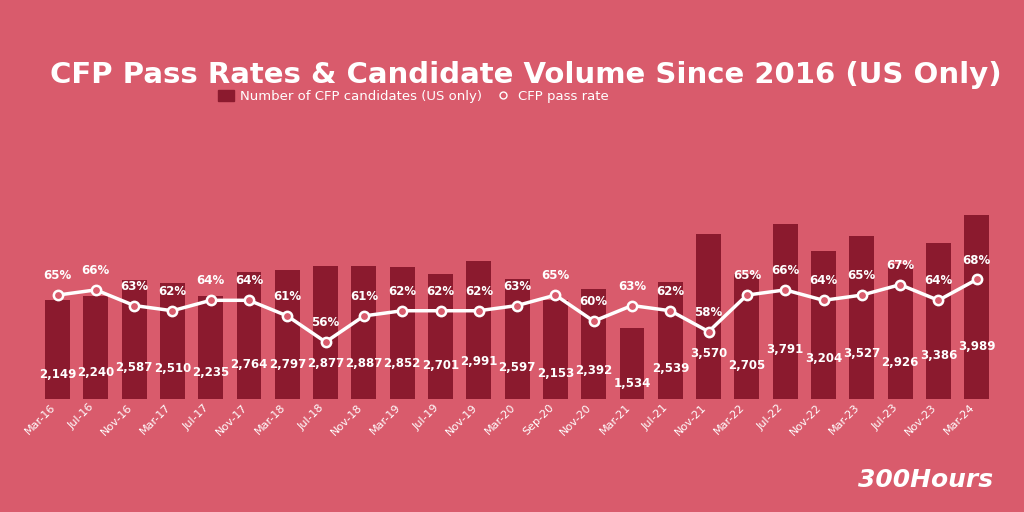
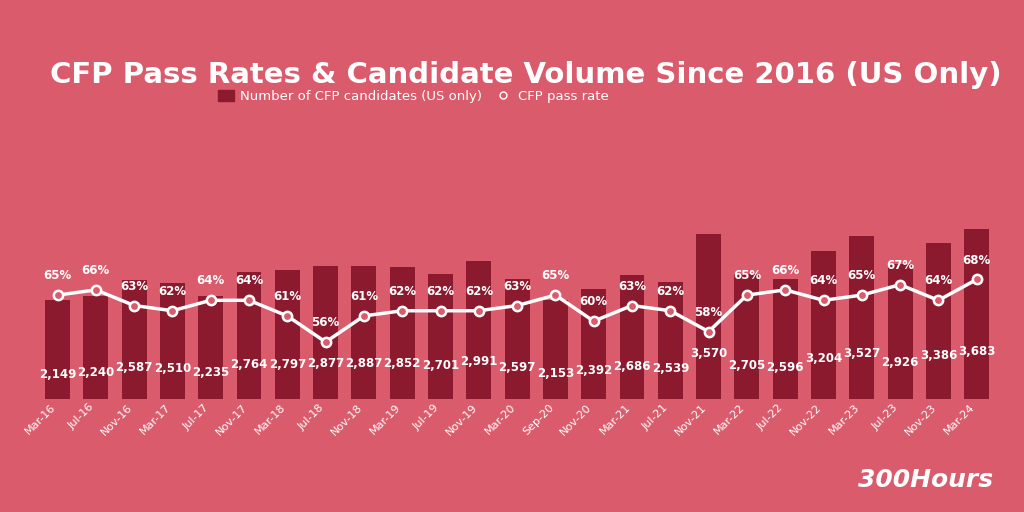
Number of CFP candidates (US only)/Mar-21: 1,534 -> 2,686
Number of CFP candidates (US only)/Jul-22: 3,791 -> 2,596
Number of CFP candidates (US only)/Mar-24: 3,989 -> 3,683
